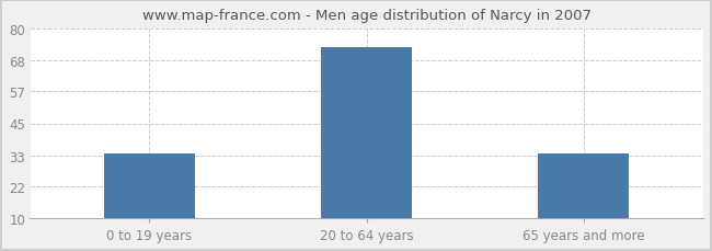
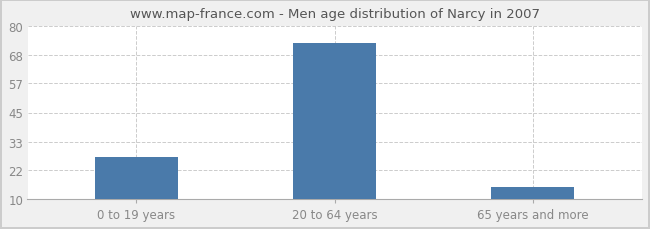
0 to 19 years: 34 -> 27
65 years and more: 34 -> 15
